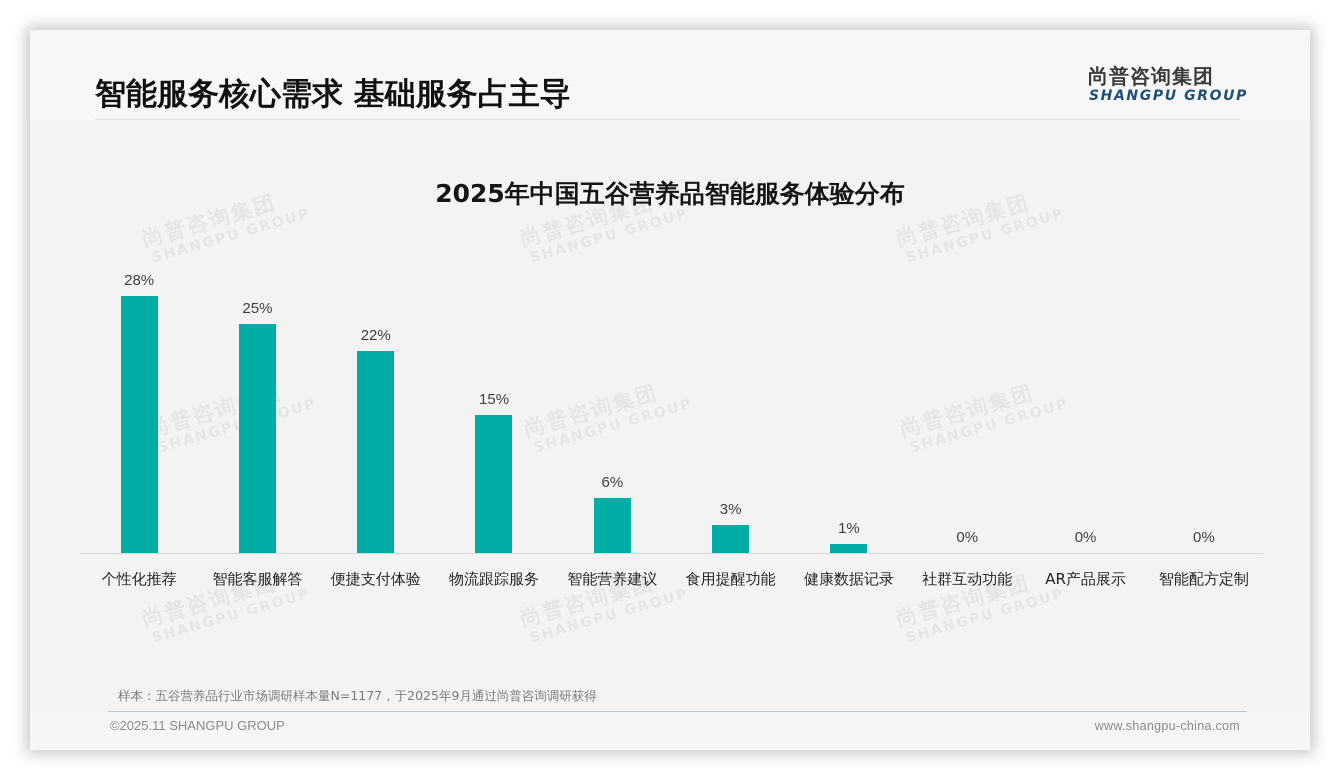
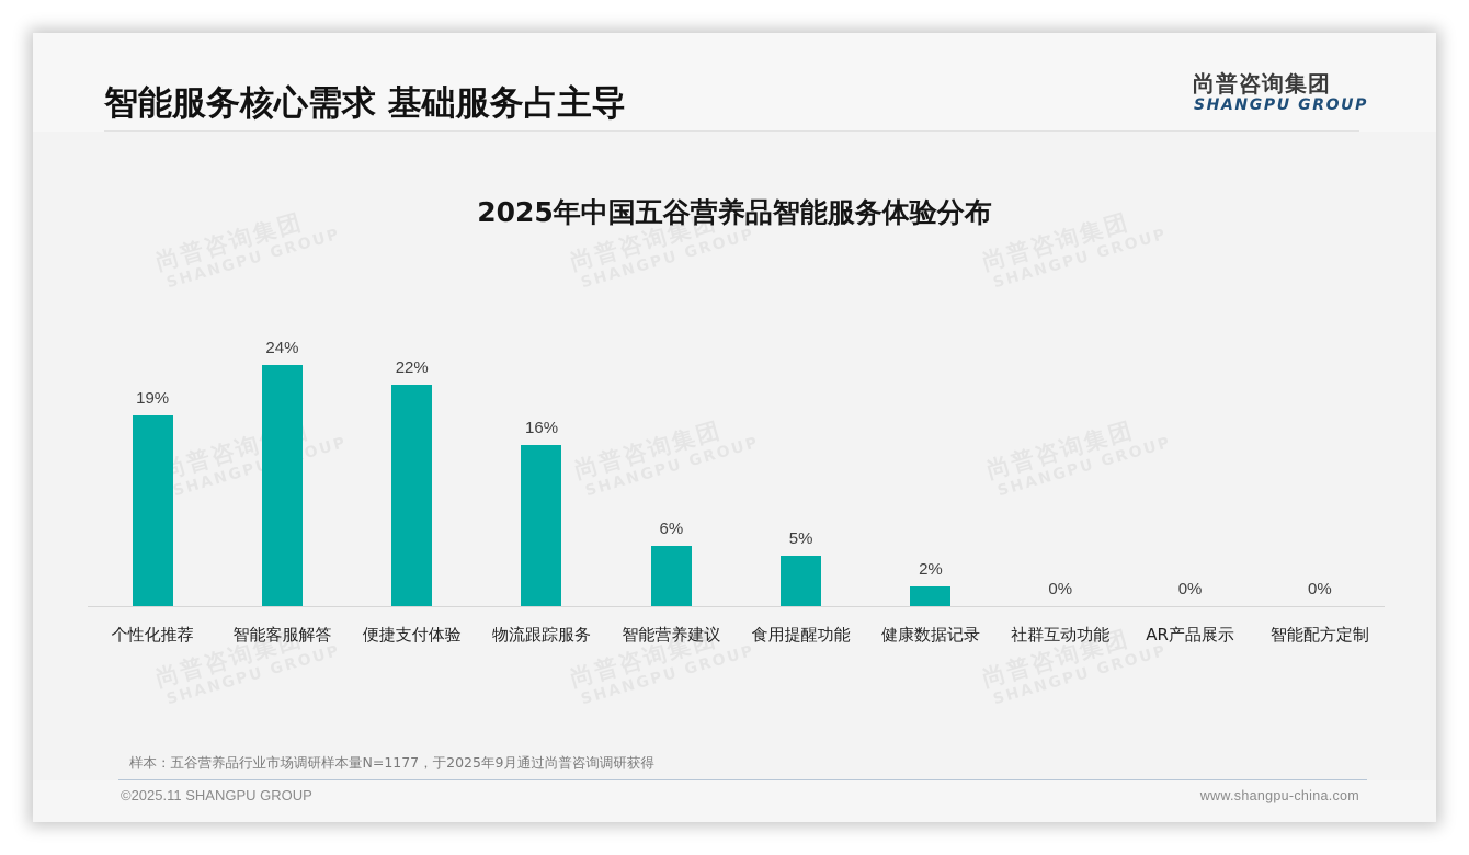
个性化推荐: 28% -> 19%
智能客服解答: 25% -> 24%
物流跟踪服务: 15% -> 16%
食用提醒功能: 3% -> 5%
健康数据记录: 1% -> 2%
